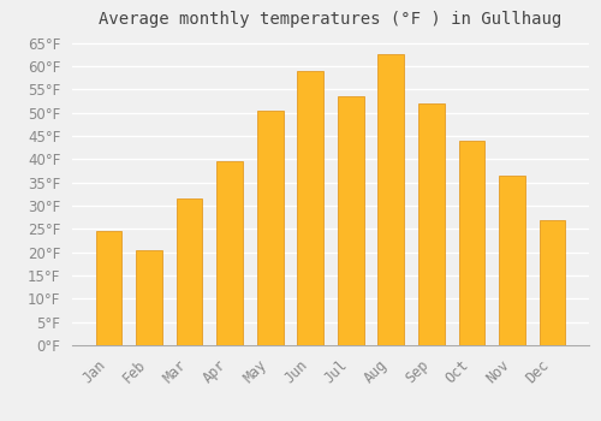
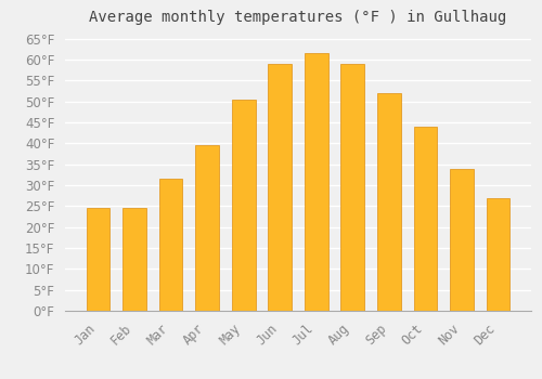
Feb: 20.5°F -> 24.5°F
Jul: 53.5°F -> 61.5°F
Aug: 62.5°F -> 59.0°F
Nov: 36.5°F -> 34.0°F
